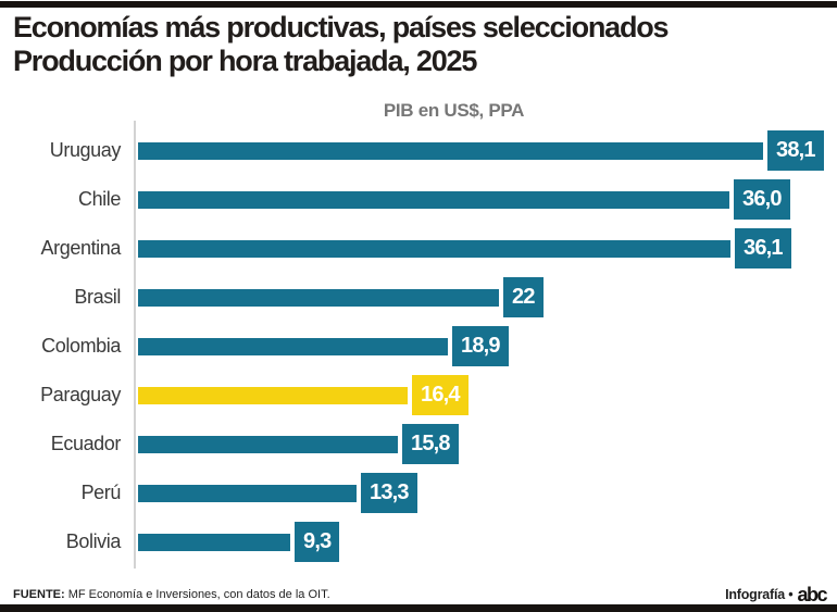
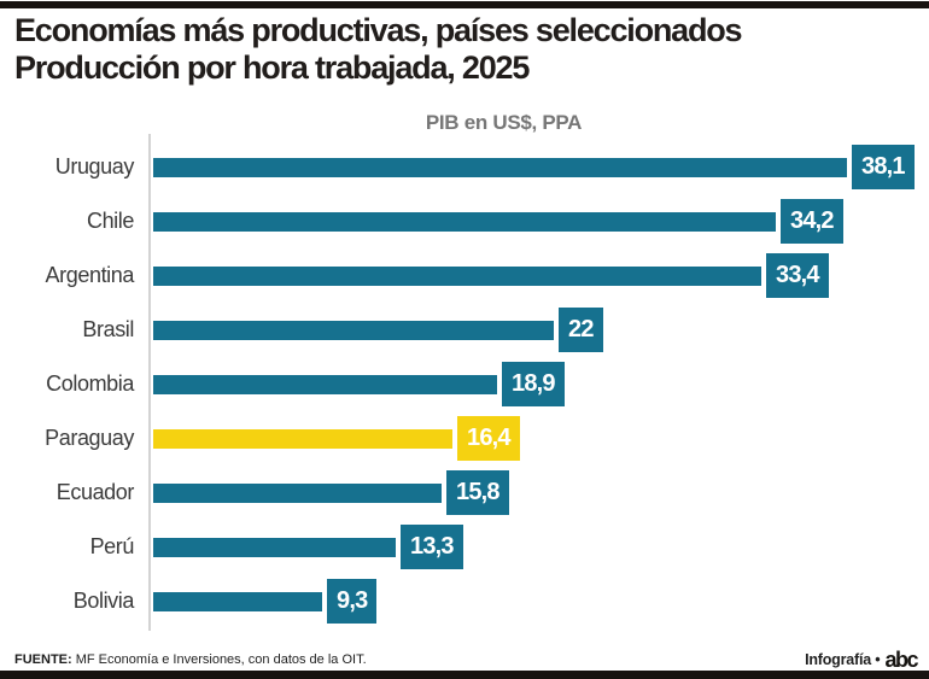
Chile: 36,0 -> 34,2
Argentina: 36,1 -> 33,4
